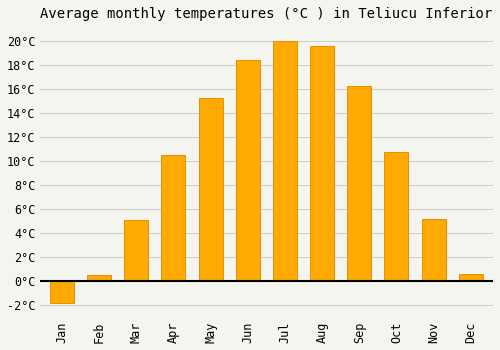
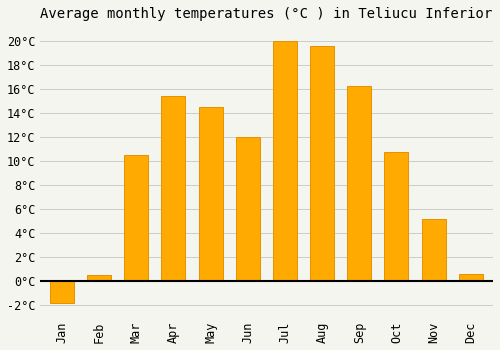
Mar: 5.1°C -> 10.5°C
Apr: 10.5°C -> 15.4°C
May: 15.3°C -> 14.5°C
Jun: 18.4°C -> 12.0°C
